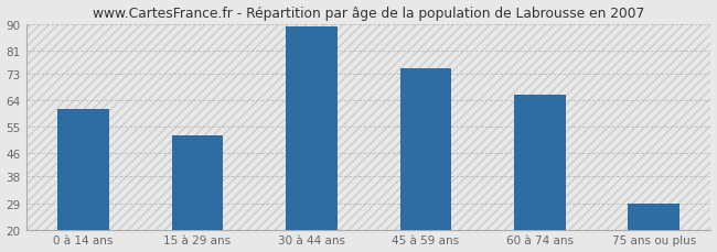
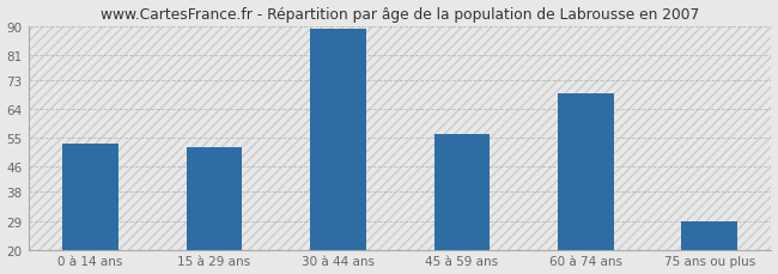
0 à 14 ans: 61 -> 53
45 à 59 ans: 75 -> 56
60 à 74 ans: 66 -> 69
